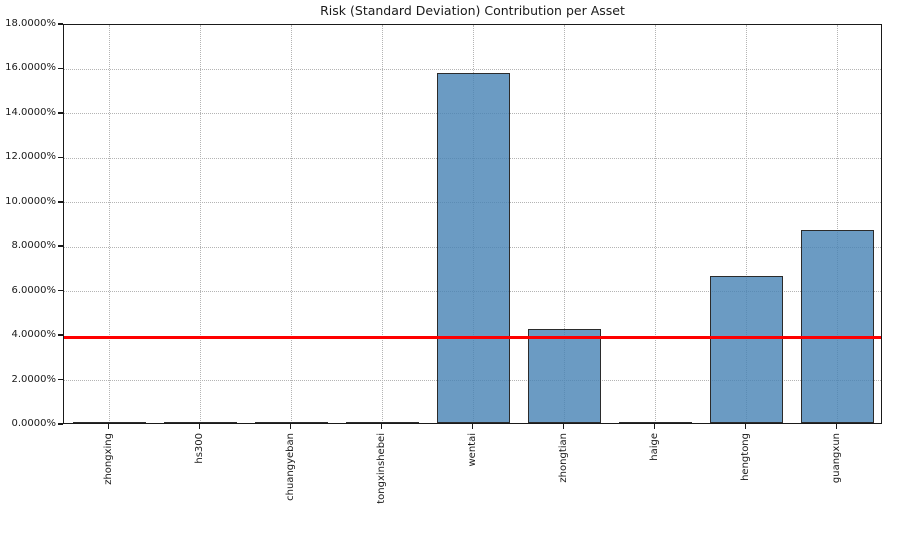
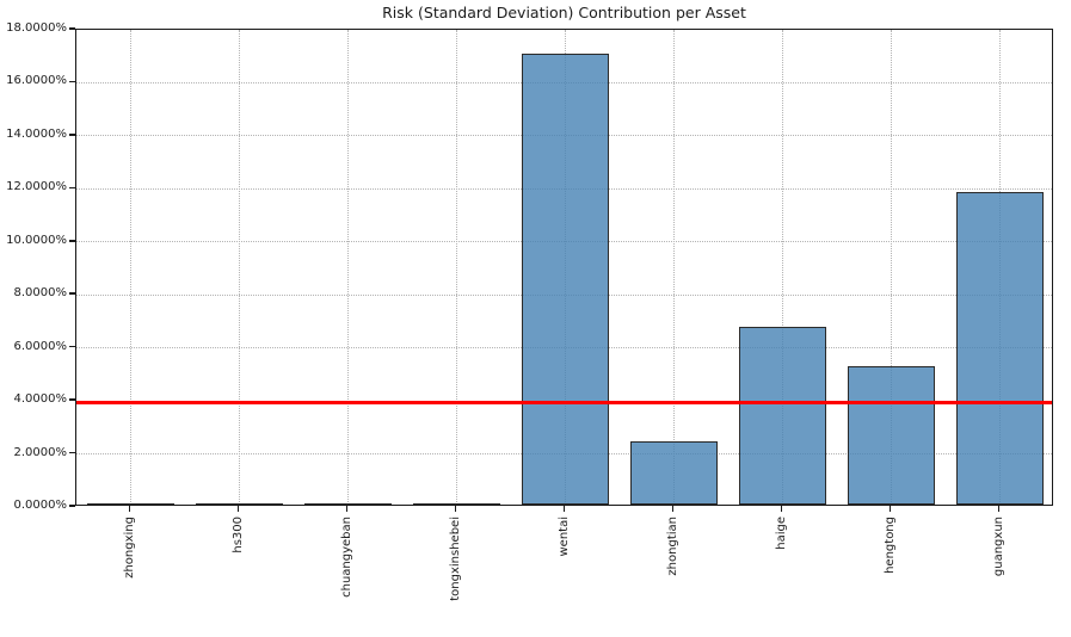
wentai: 15.8% -> 17.0%
zhongtian: 4.2% -> 2.4%
haige: 0.1% -> 6.7%
hengtong: 6.6% -> 5.2%
guangxun: 8.7% -> 11.8%
